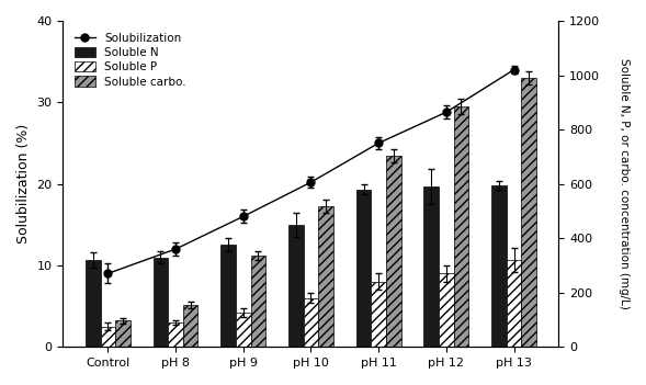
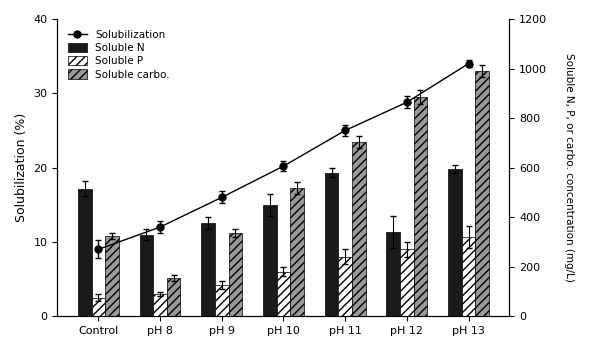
Soluble N/Control: 320 -> 515
Soluble carbo./Control: 96 -> 325
Soluble N/pH 12: 590 -> 340
